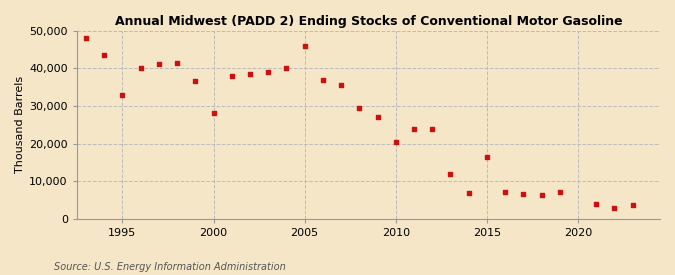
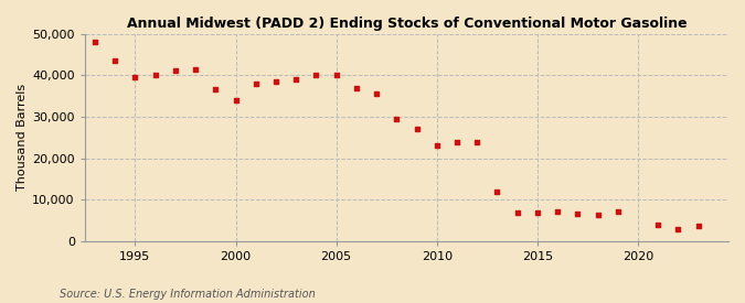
1995: 33,000 -> 39,500
2000: 28,000 -> 34,000
2005: 46,000 -> 40,000
2010: 20,500 -> 23,000
2015: 16,500 -> 7,000
